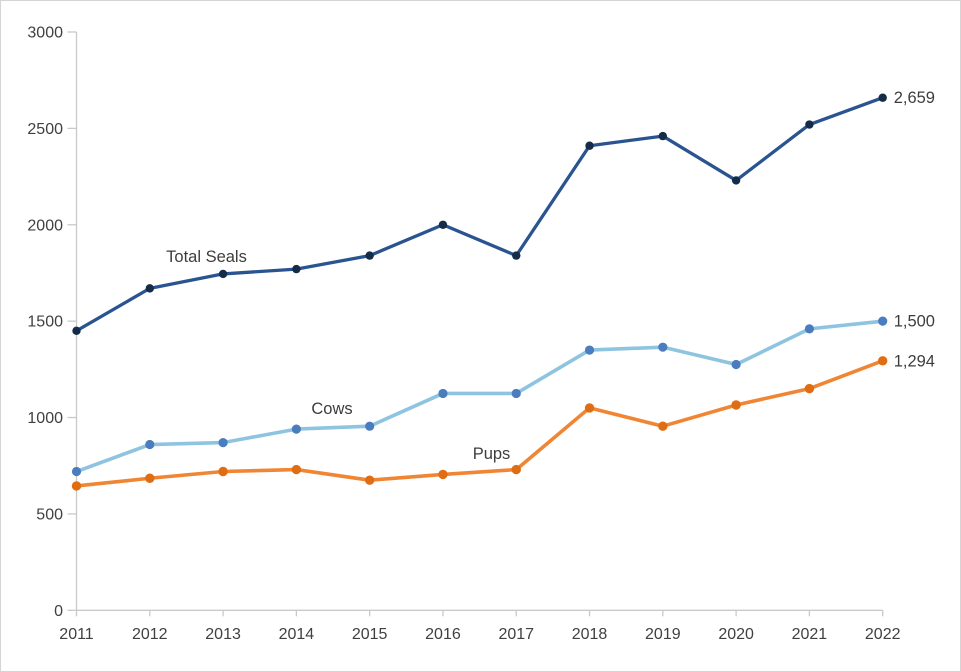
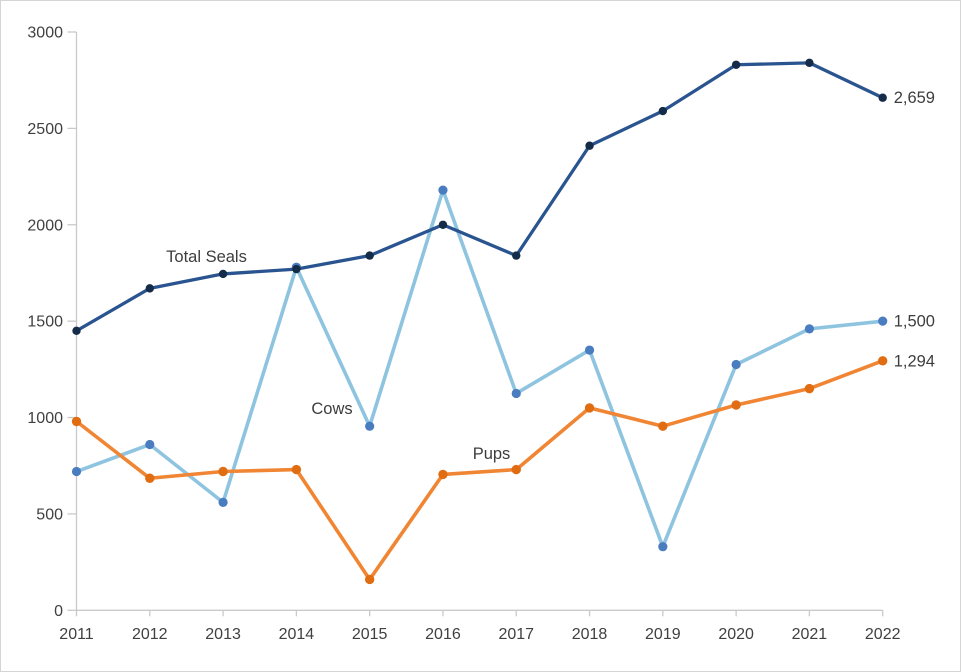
Pups/2011: 640 -> 980
Cows/2013: 870 -> 560
Cows/2014: 940 -> 1780
Pups/2015: 680 -> 160
Cows/2016: 1120 -> 2180
Total Seals/2019: 2460 -> 2590
Cows/2019: 1360 -> 330
Total Seals/2020: 2230 -> 2830
Total Seals/2021: 2520 -> 2840
